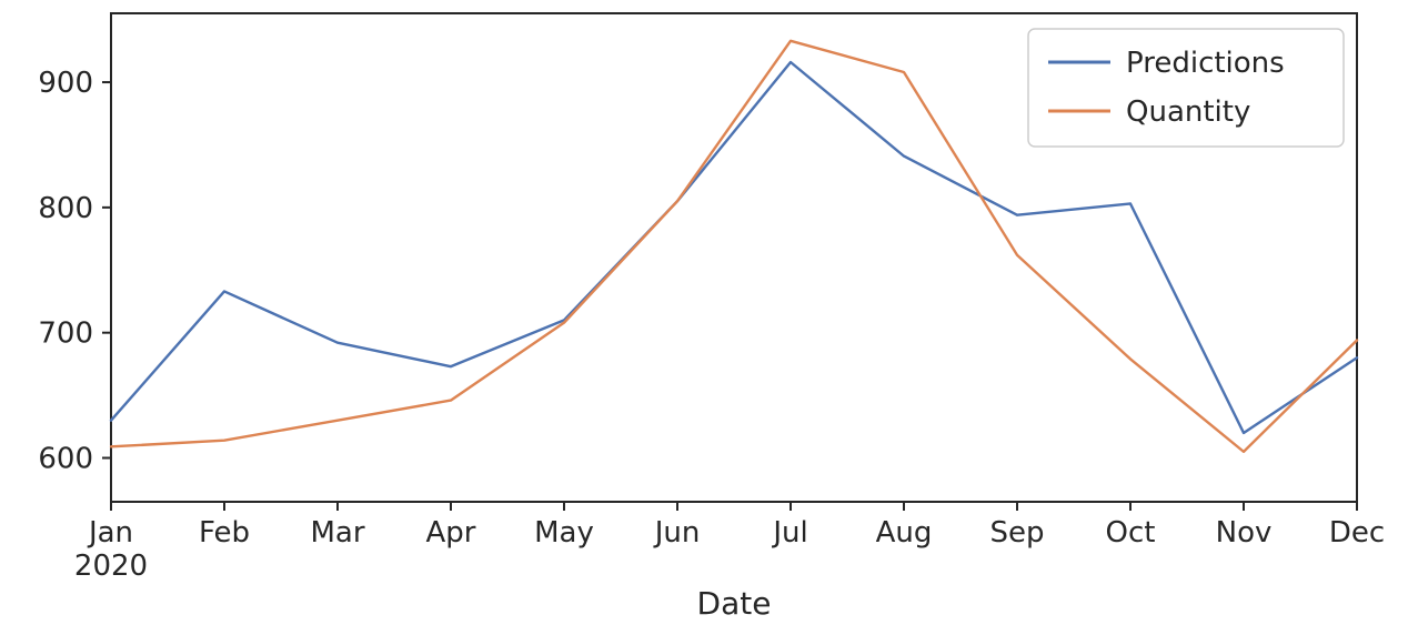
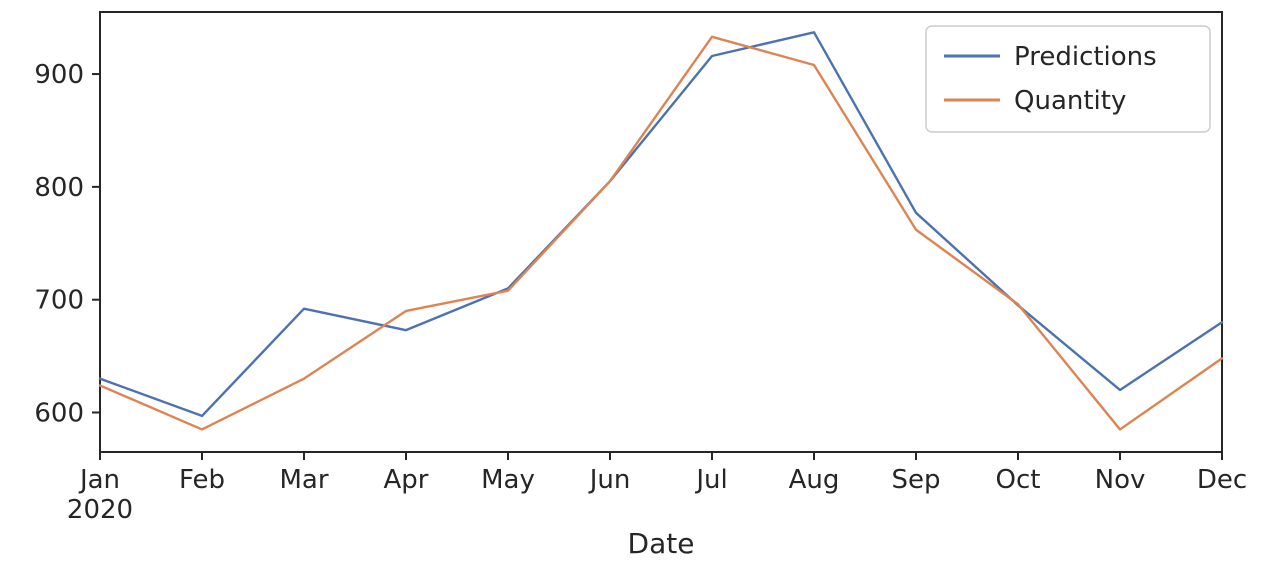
Quantity/Jan: 609 -> 624
Predictions/Feb: 733 -> 597
Quantity/Feb: 614 -> 585
Quantity/Apr: 646 -> 690
Predictions/Aug: 841 -> 937
Predictions/Sep: 794 -> 777
Predictions/Oct: 803 -> 695
Quantity/Oct: 679 -> 696
Quantity/Nov: 605 -> 585
Quantity/Dec: 694 -> 648
